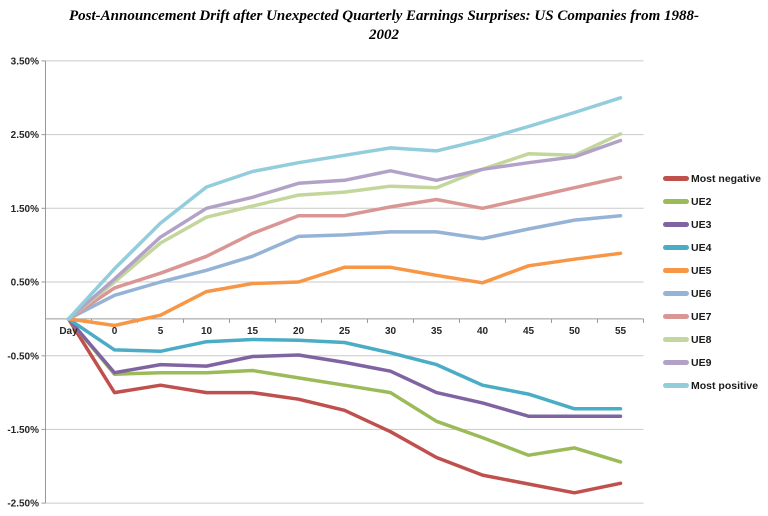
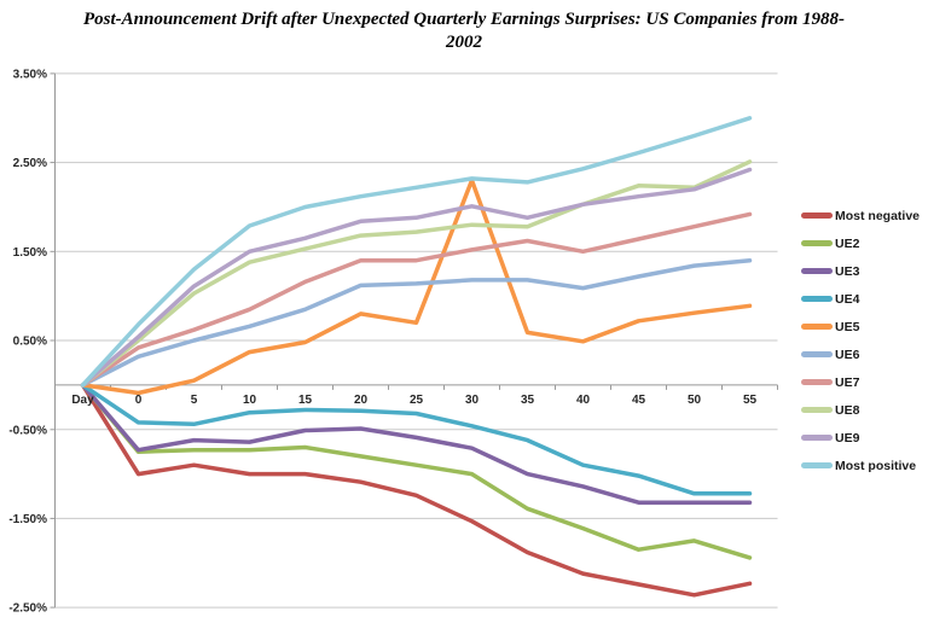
UE5/20: 0.5% -> 0.8%
UE5/30: 0.7% -> 2.3%
